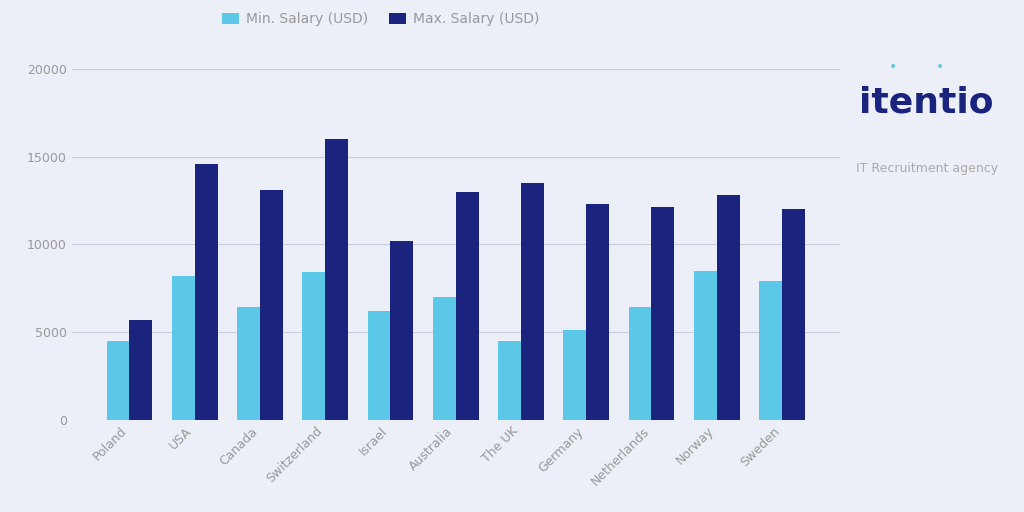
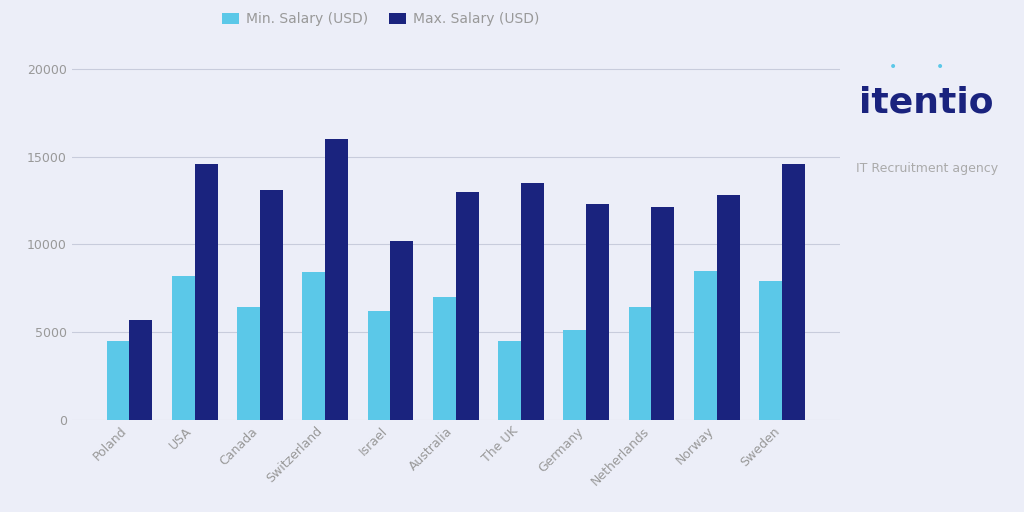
Max. Salary (USD)/Sweden: 12000 -> 14600
